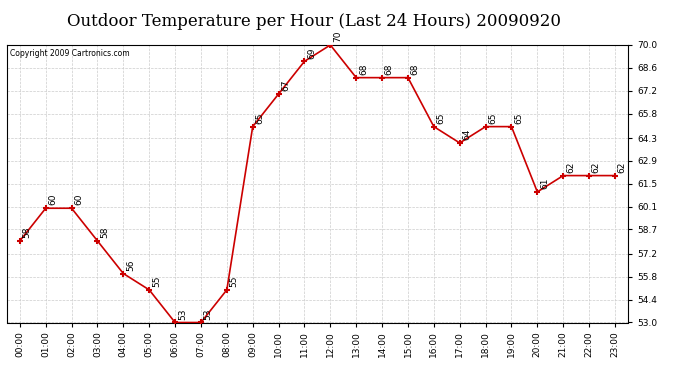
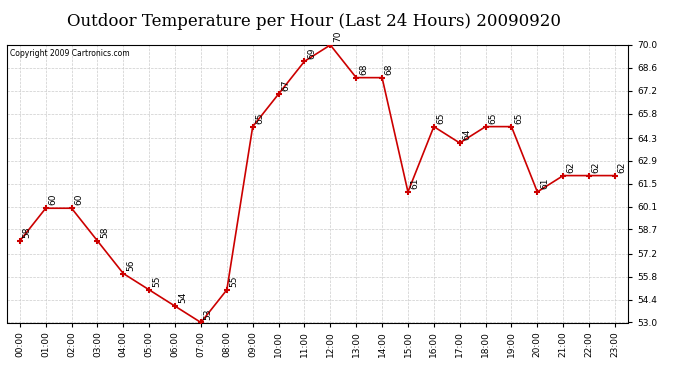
06:00: 53 -> 54
15:00: 68 -> 61
